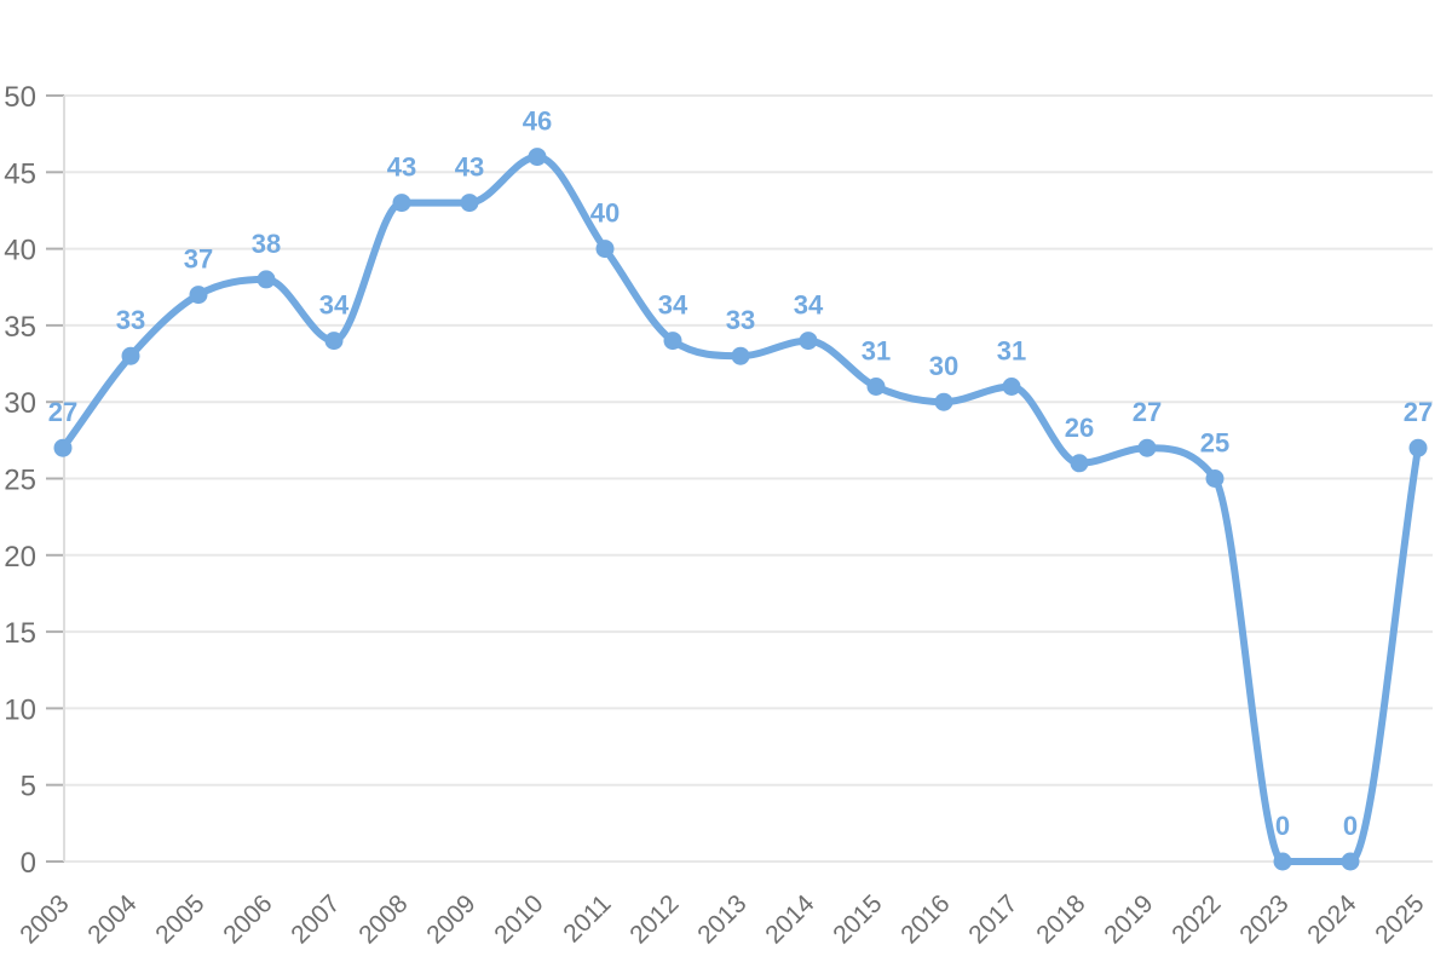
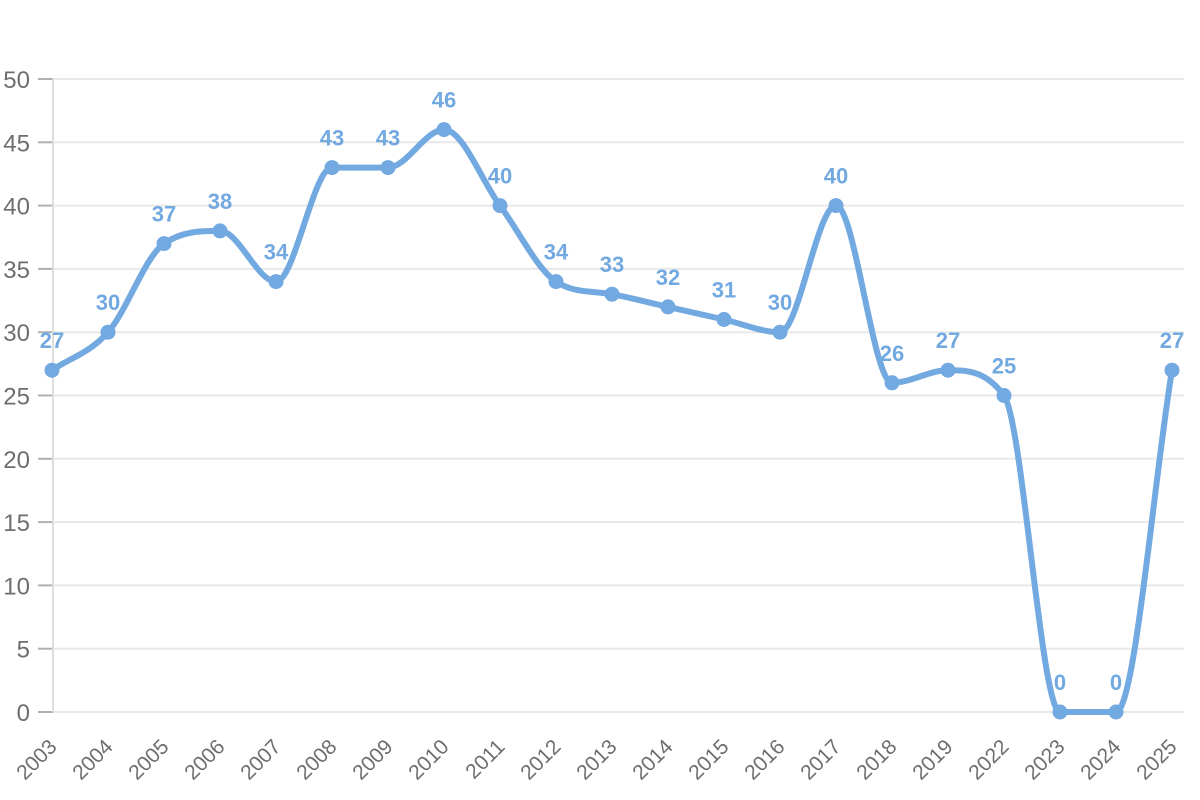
2004: 33 -> 30
2014: 34 -> 32
2017: 31 -> 40
